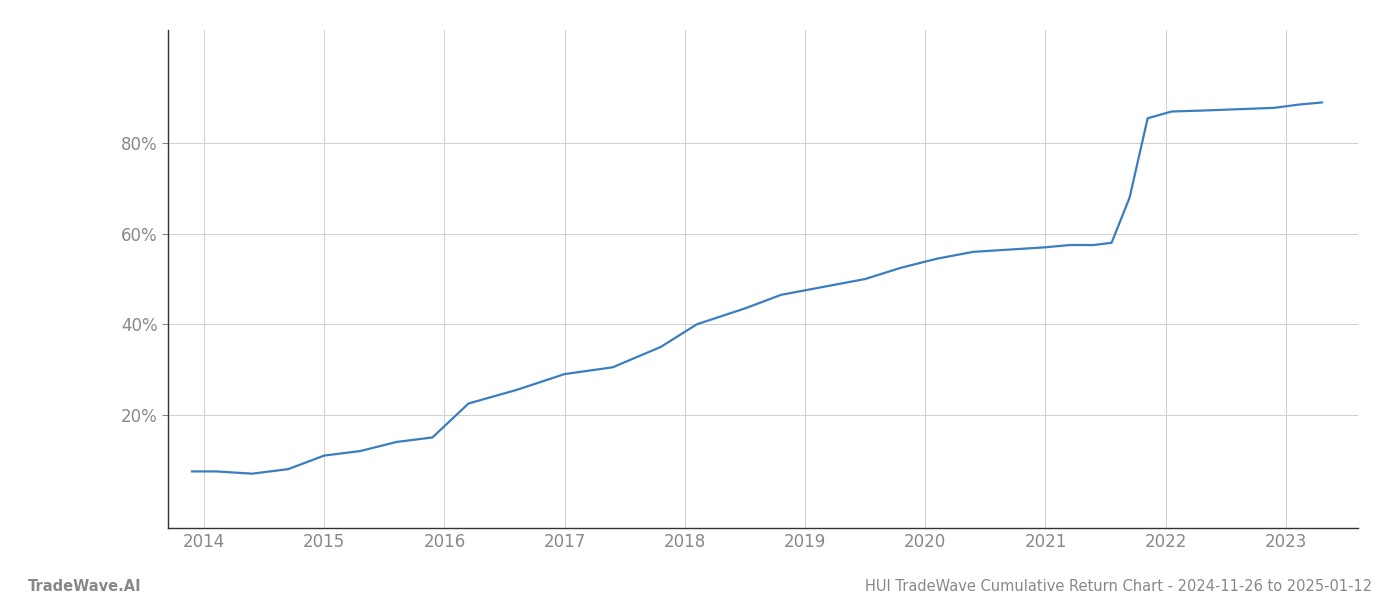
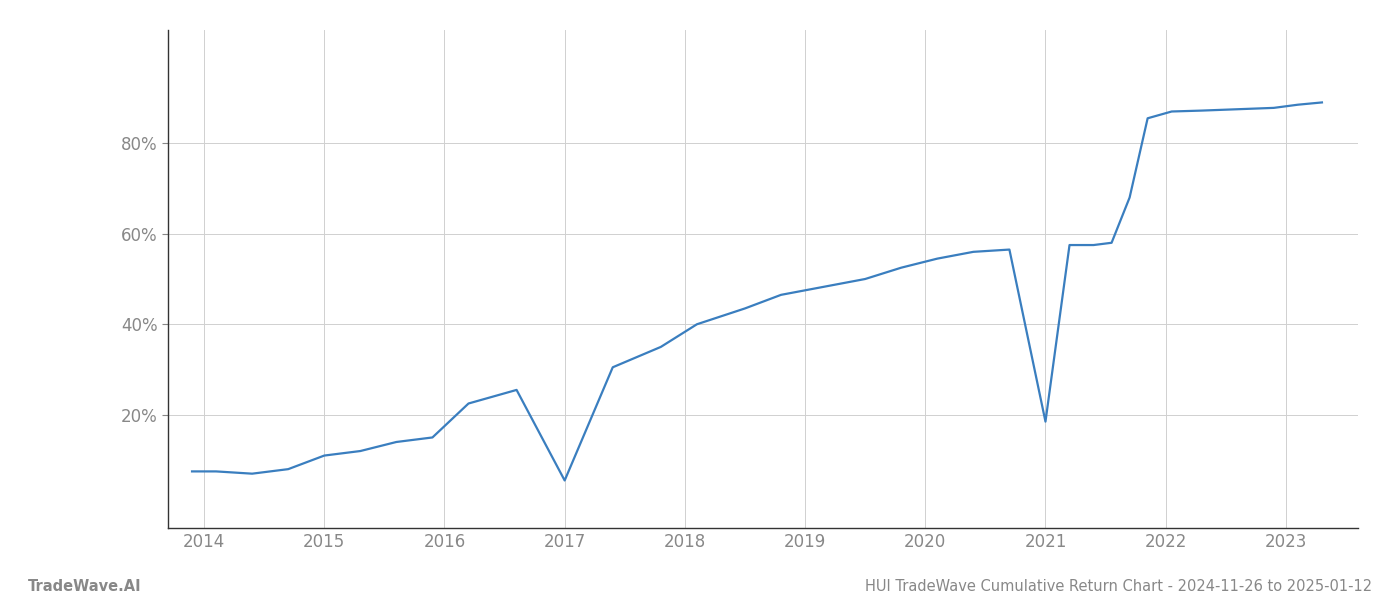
2017: 29.0% -> 5.5%
2021: 57.0% -> 18.5%
